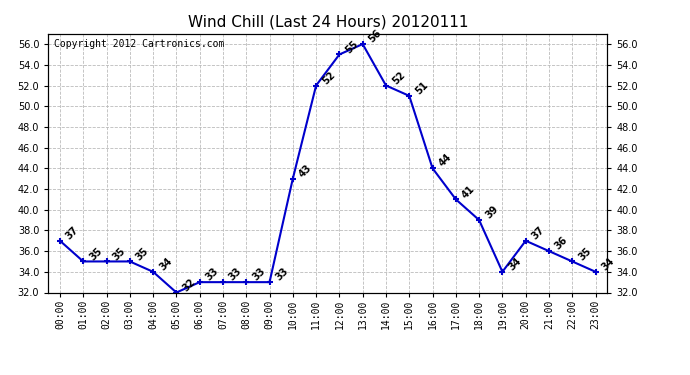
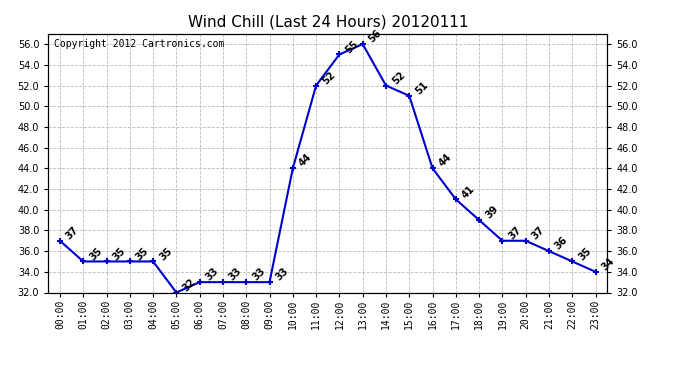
04:00: 34 -> 35
10:00: 43 -> 44
19:00: 34 -> 37
